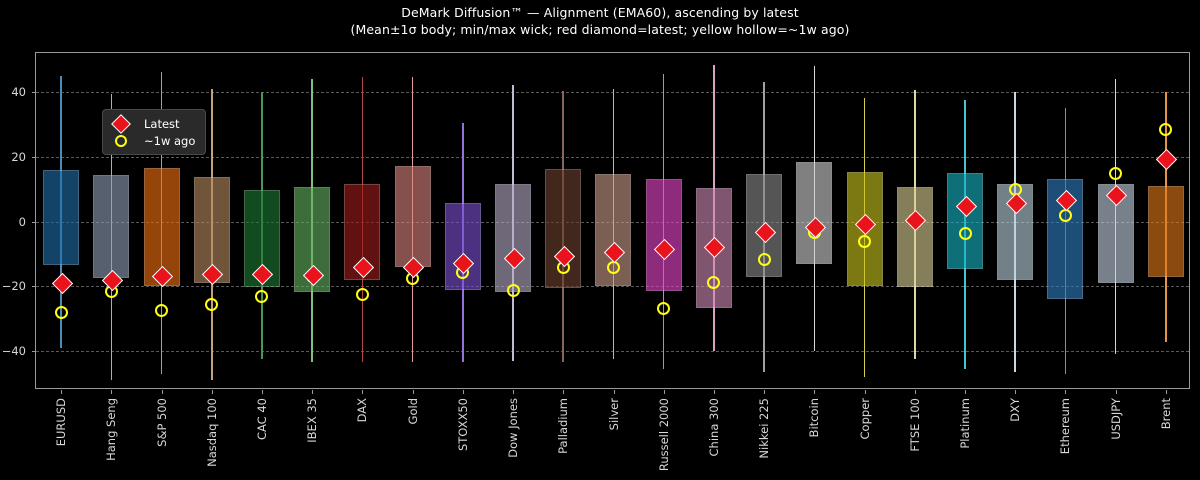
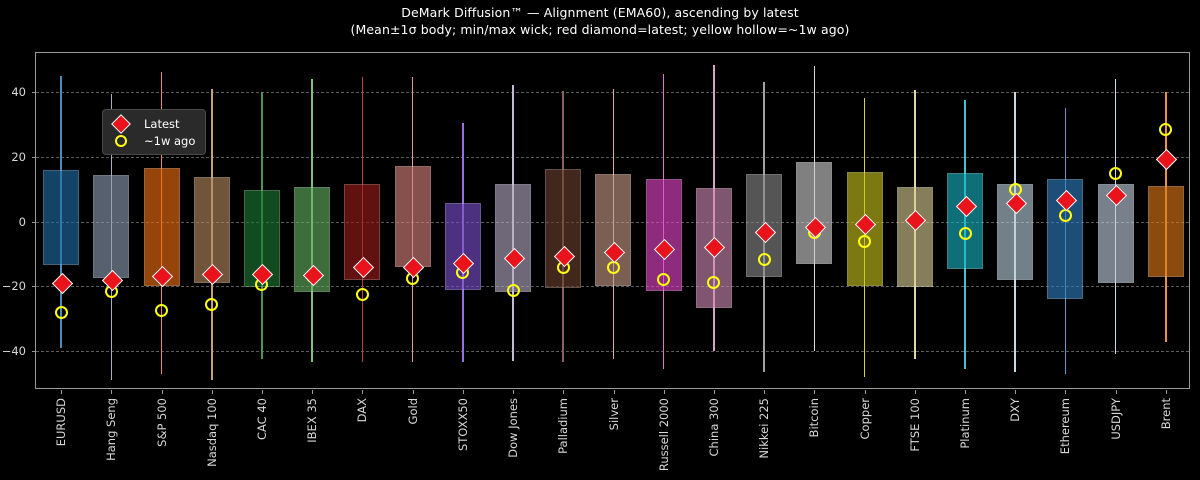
~1w ago/CAC 40: -23 -> -19
~1w ago/Russell 2000: -27 -> -18
